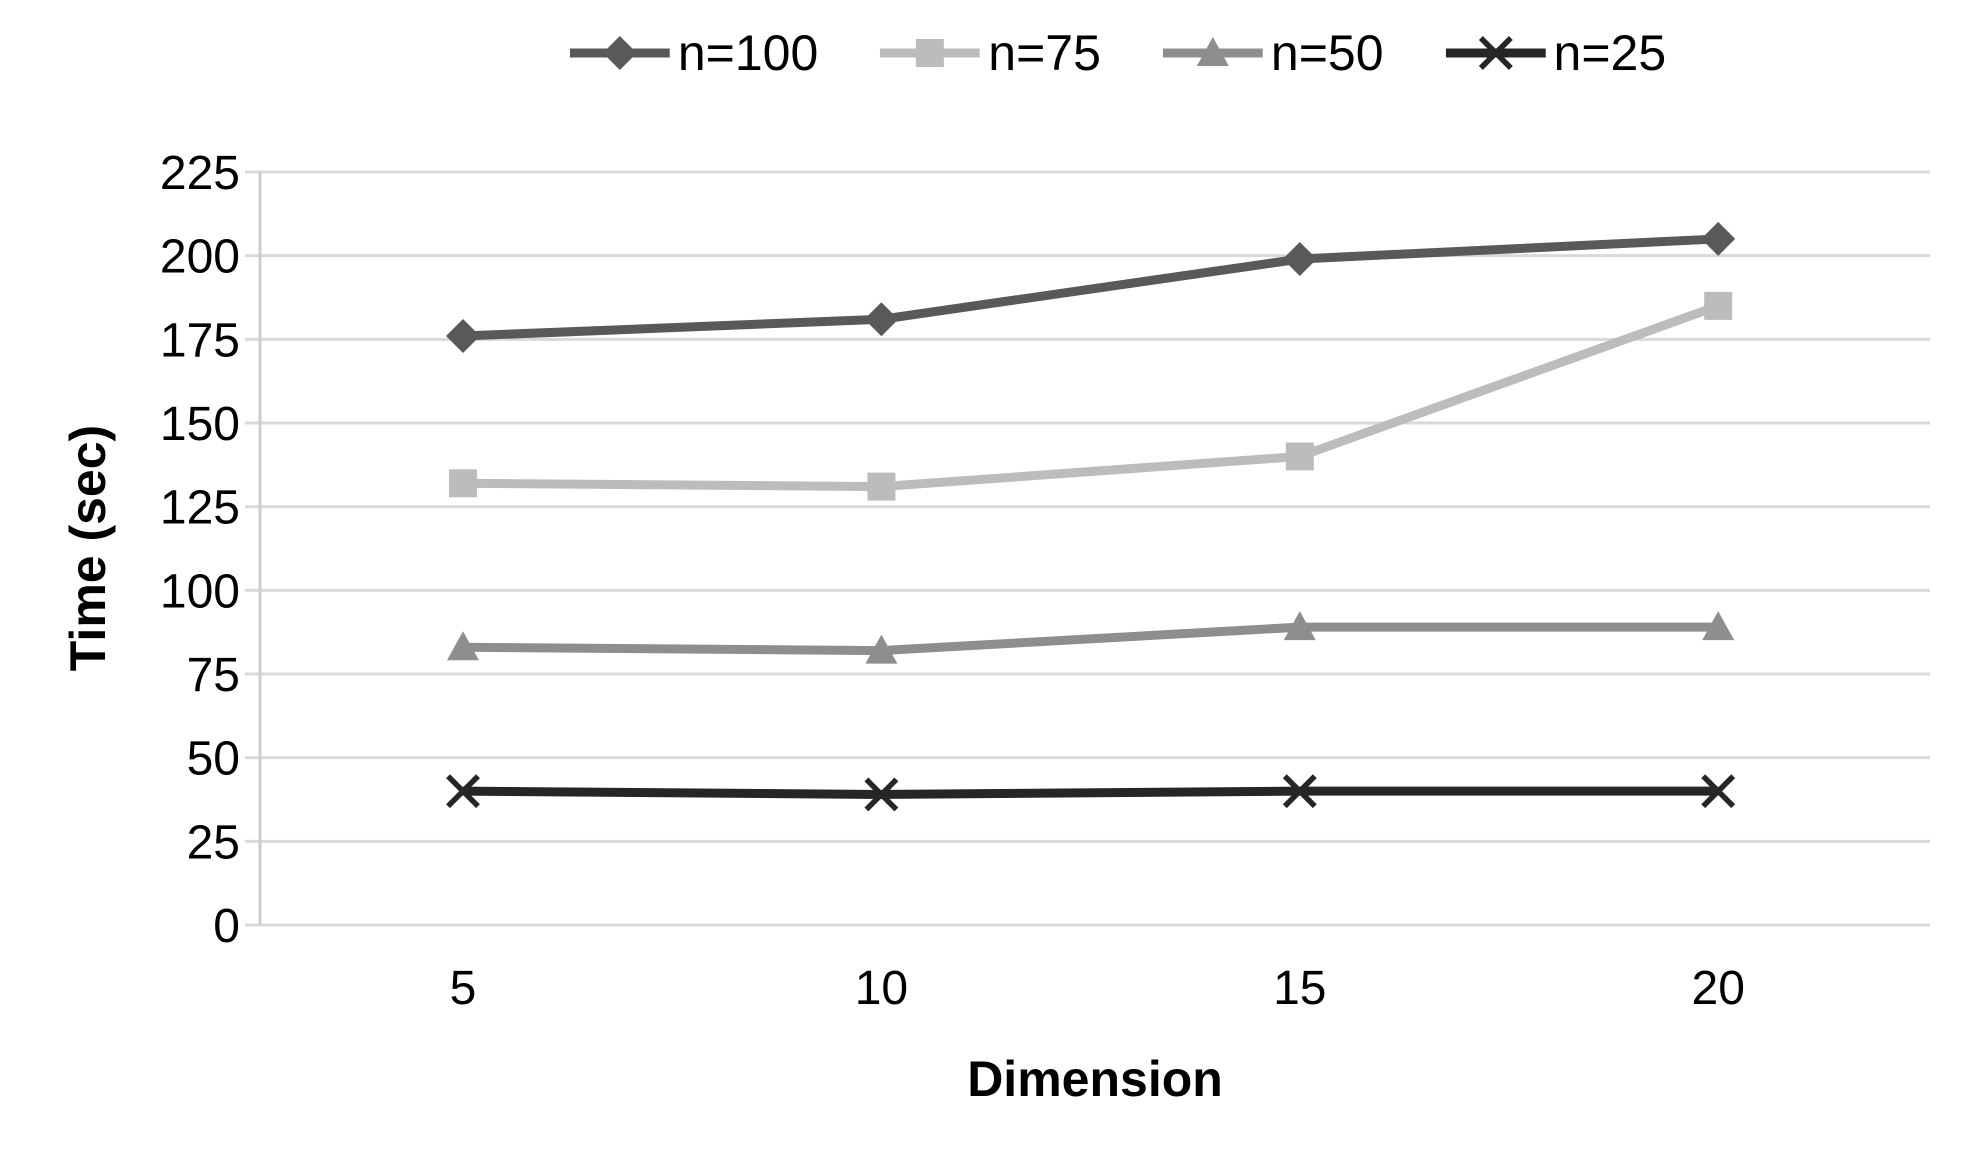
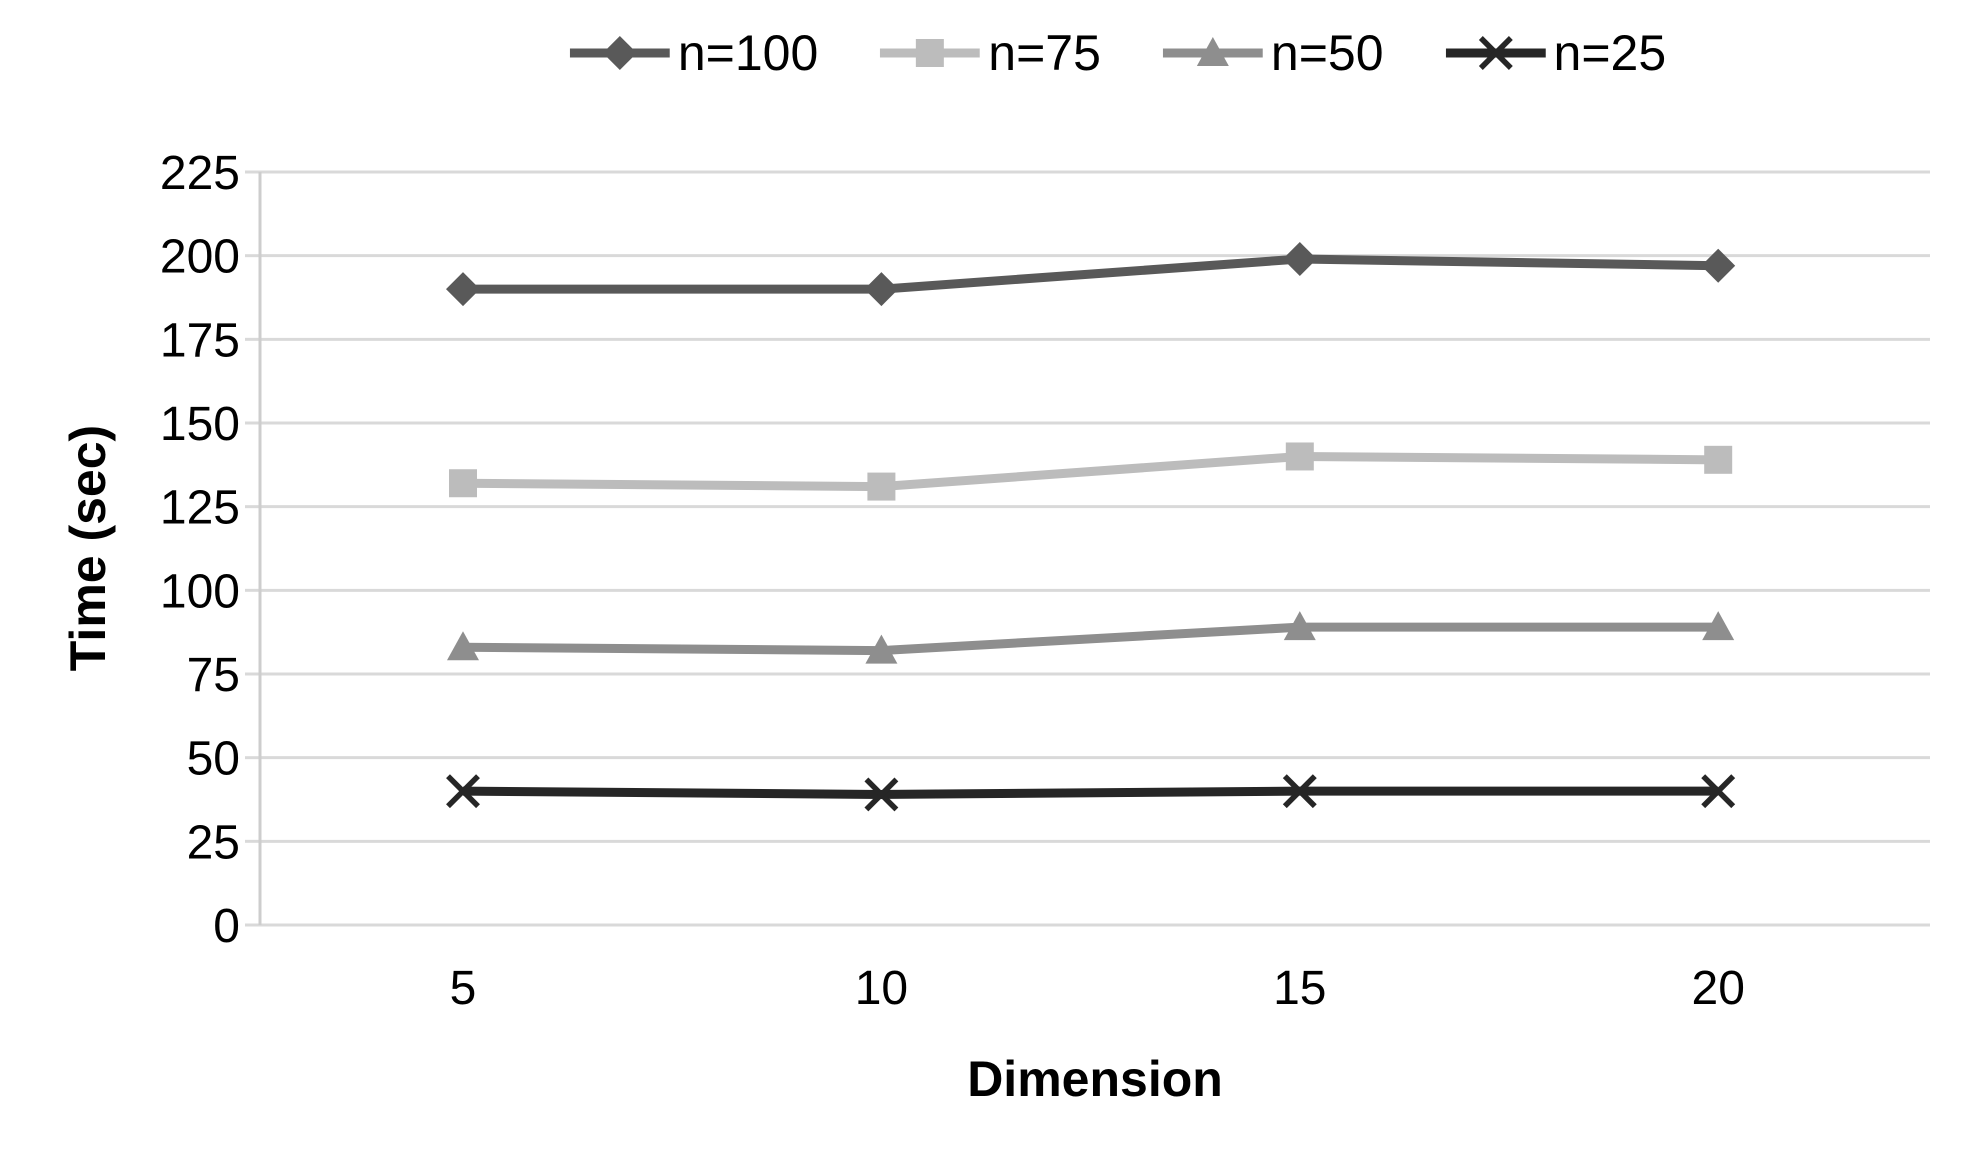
n=100/5: 176 -> 190
n=100/10: 181 -> 190
n=100/20: 205 -> 197
n=75/20: 185 -> 139
